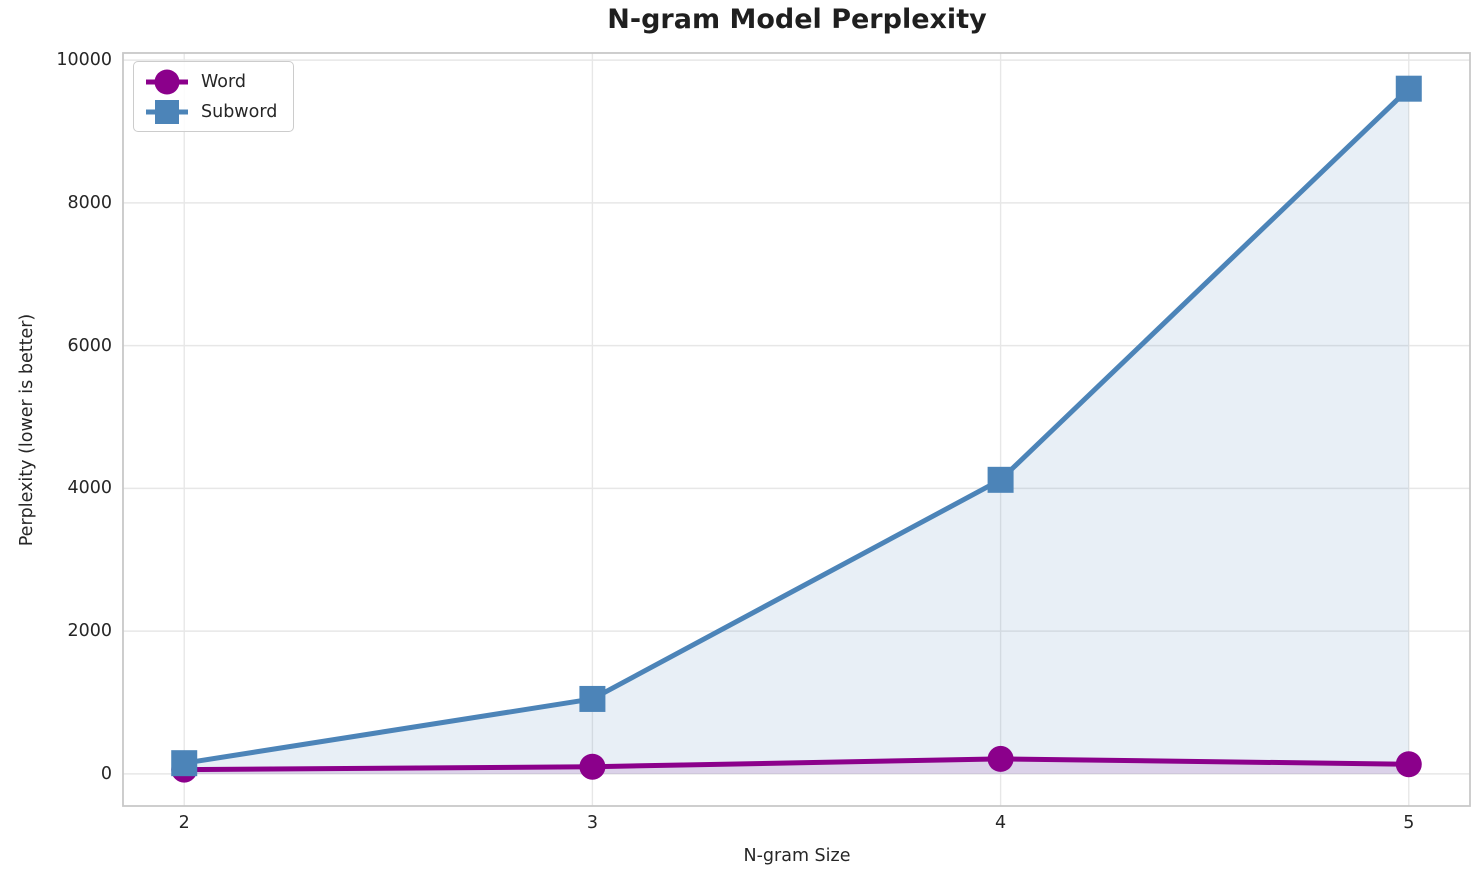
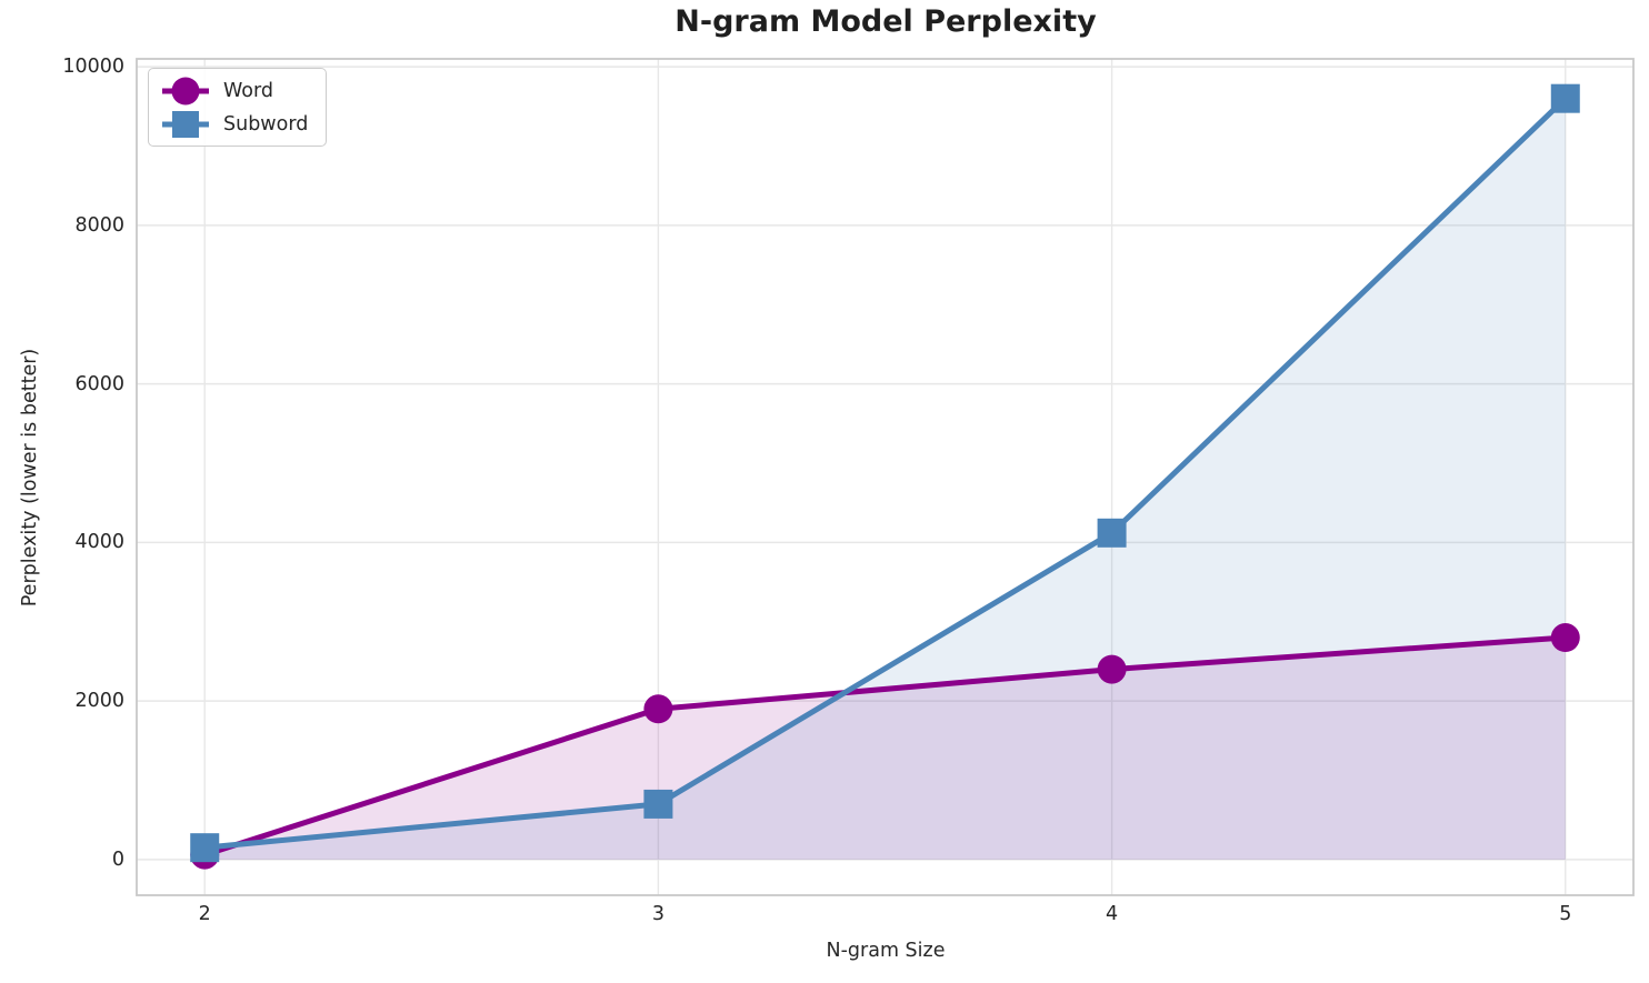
Word/3: 100 -> 1900
Subword/3: 1000 -> 700
Word/4: 200 -> 2400
Word/5: 100 -> 2800
